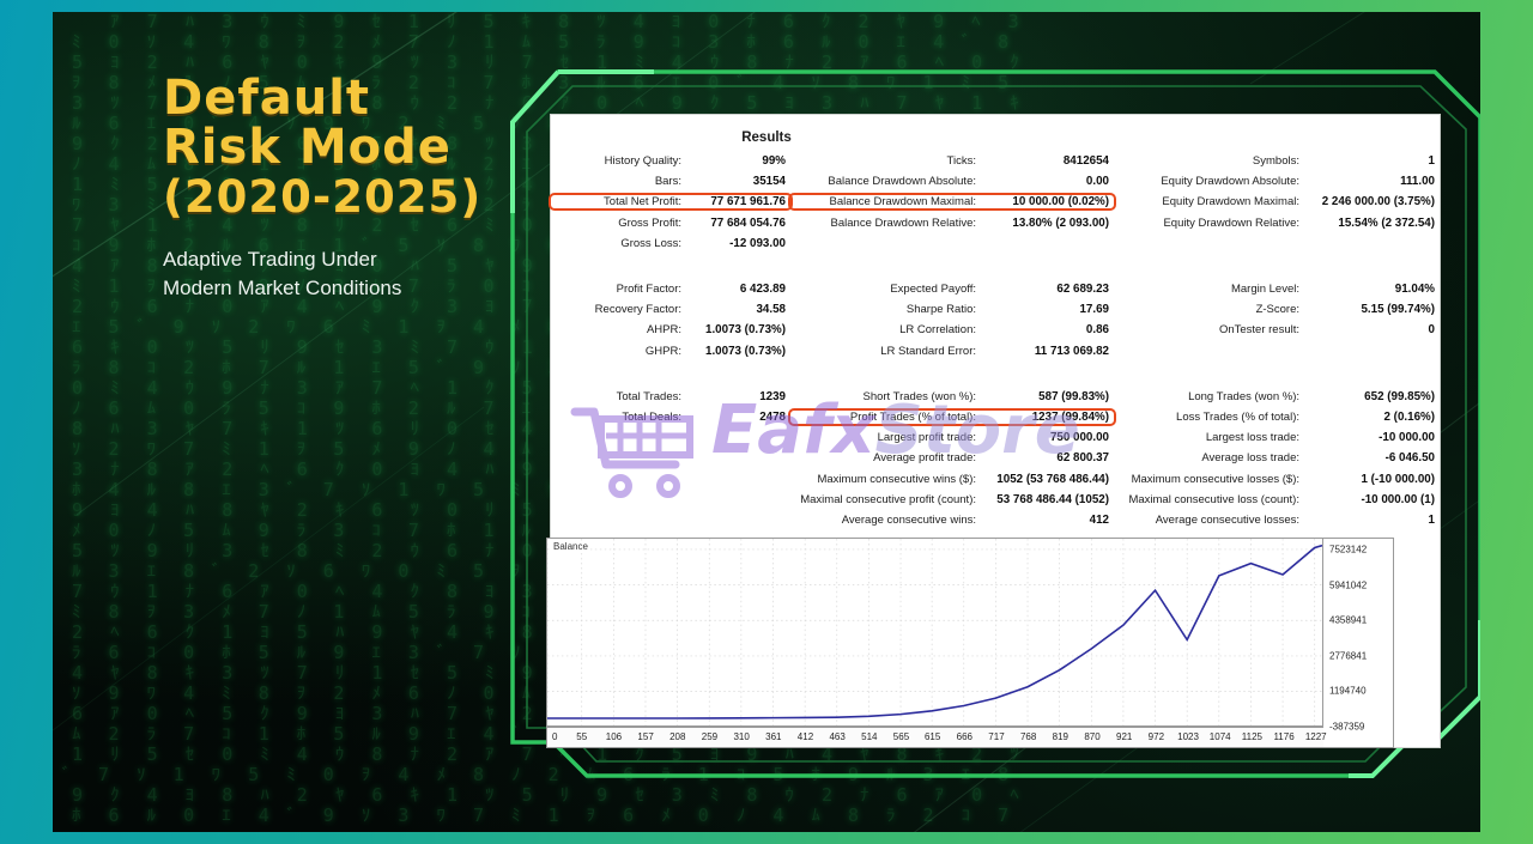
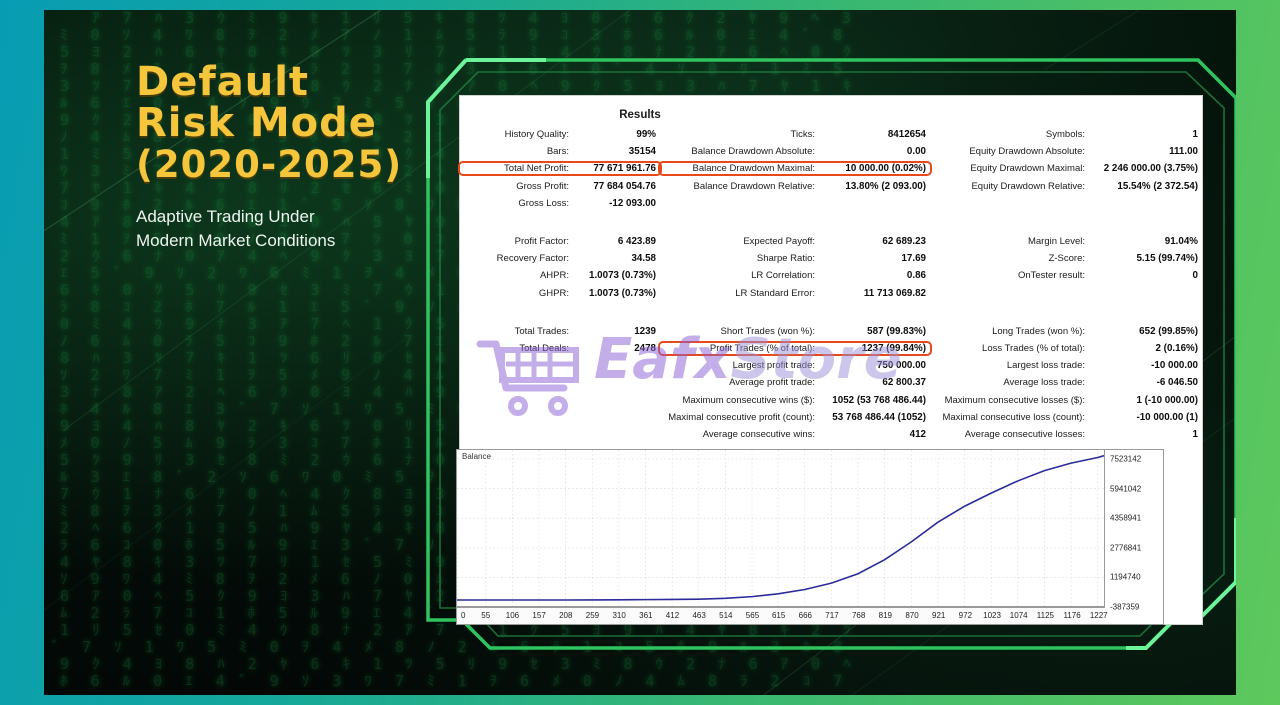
972: 5700000 -> 5000000
1023: 3500000 -> 5700000
1176: 6400000 -> 7300000
